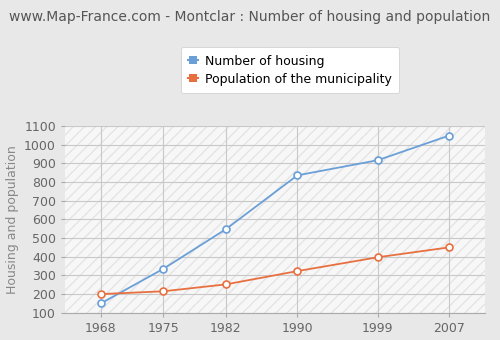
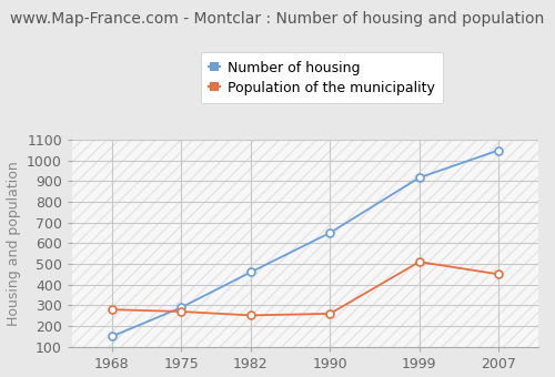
Population of the municipality/1968: 200 -> 280
Number of housing/1975: 340 -> 290
Population of the municipality/1975: 220 -> 270
Number of housing/1982: 550 -> 460
Number of housing/1990: 840 -> 650
Population of the municipality/1990: 320 -> 260
Population of the municipality/1999: 400 -> 510
